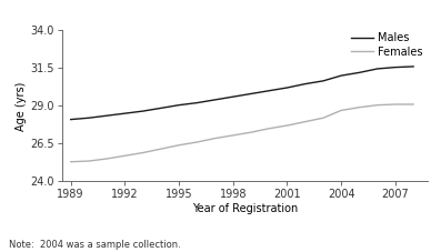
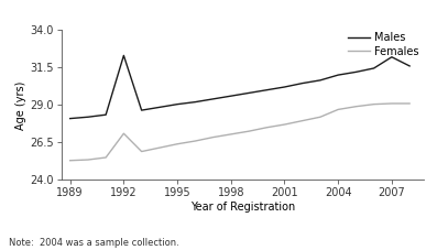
Males/1992: 28.5 -> 32.3
Females/1992: 25.7 -> 27.1
Males/2007: 31.6 -> 32.2
